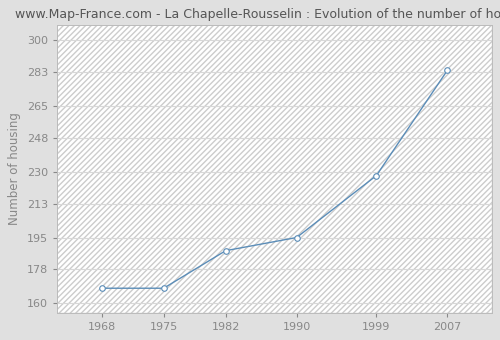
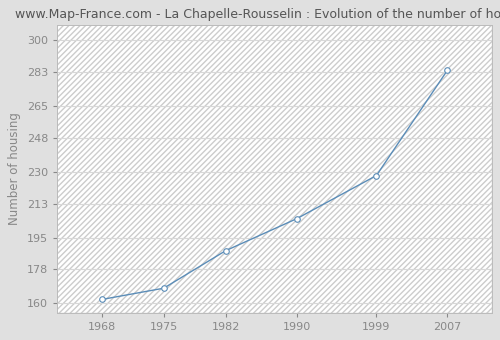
1968: 168 -> 162
1990: 195 -> 205
